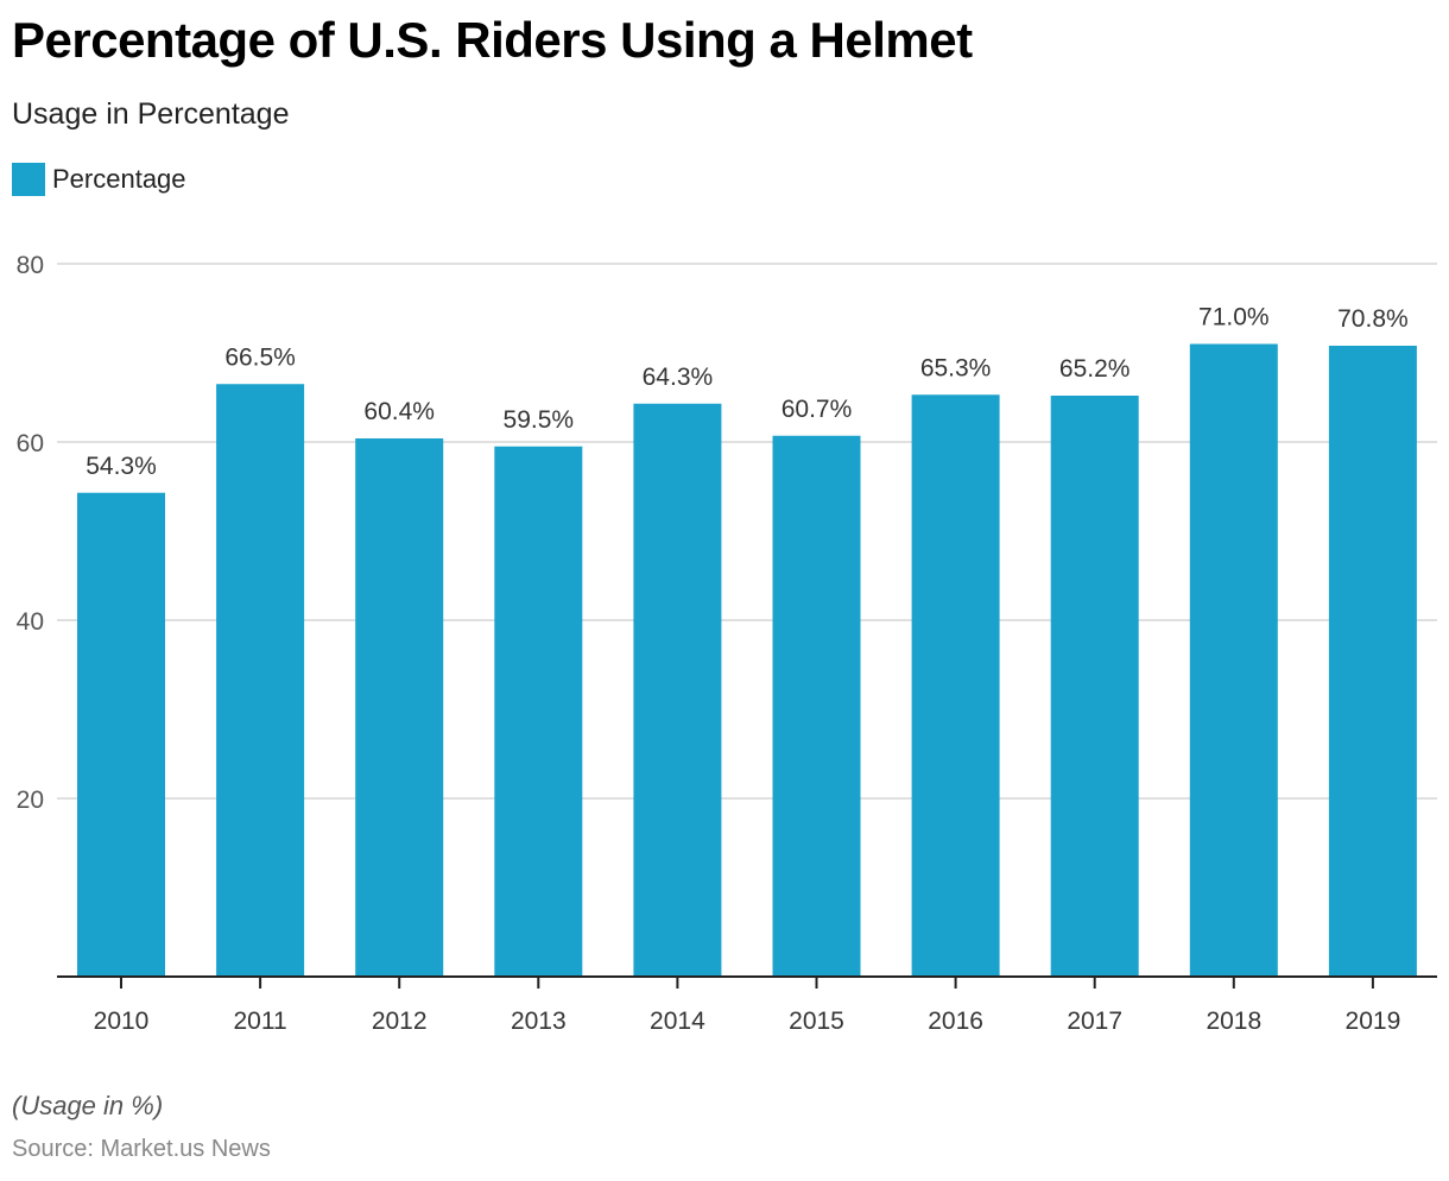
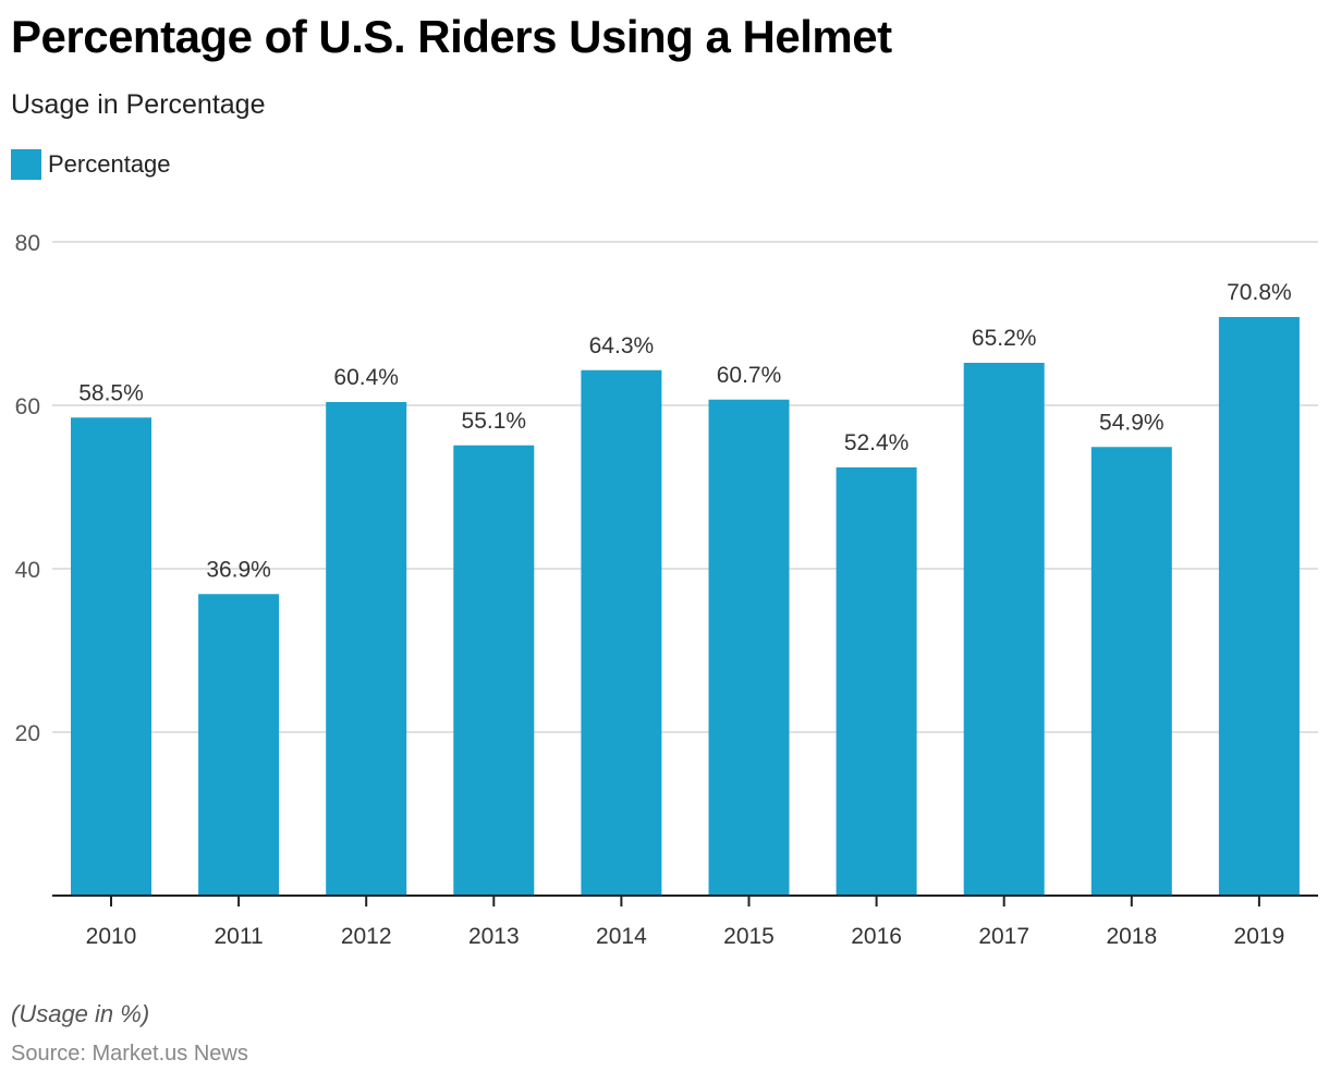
2010: 54.3% -> 58.5%
2011: 66.5% -> 36.9%
2013: 59.5% -> 55.1%
2016: 65.3% -> 52.4%
2018: 71.0% -> 54.9%
